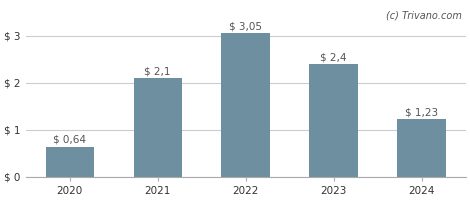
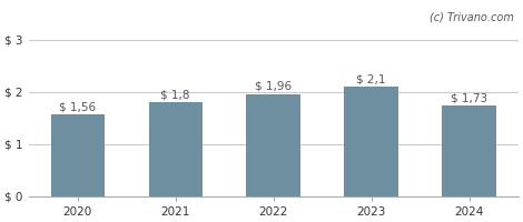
2020: 0,64 -> 1,56
2021: 2,1 -> 1,8
2022: 3,05 -> 1,96
2023: 2,4 -> 2,1
2024: 1,23 -> 1,73
